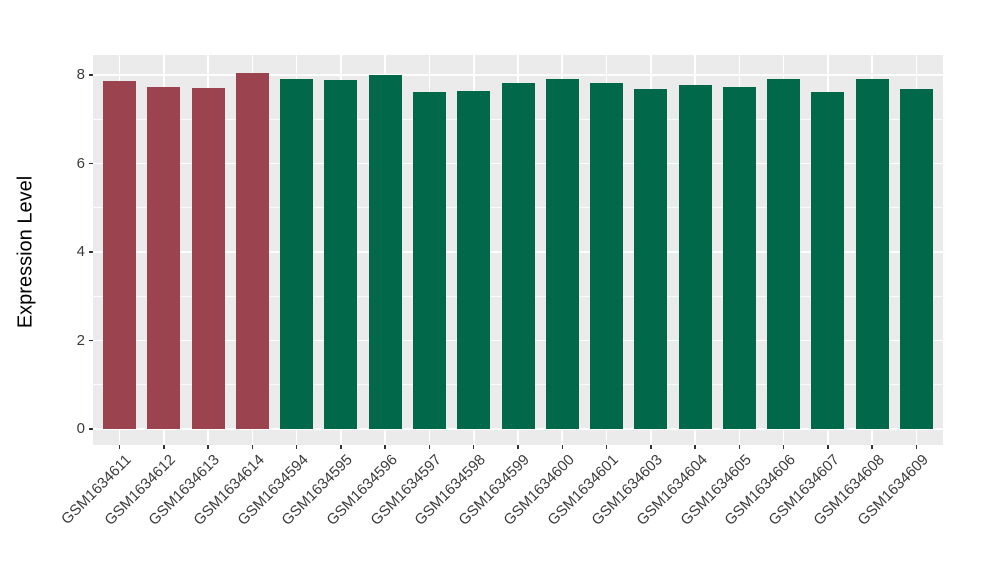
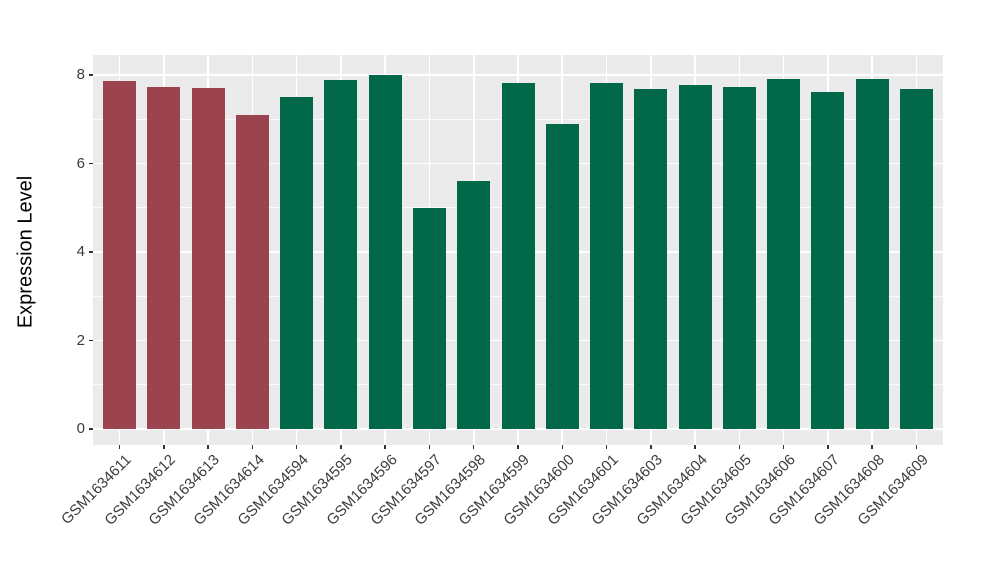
GSM1634614: 8.0 -> 7.1
GSM1634594: 7.9 -> 7.5
GSM1634597: 7.6 -> 5.0
GSM1634598: 7.6 -> 5.6
GSM1634600: 7.9 -> 6.9
